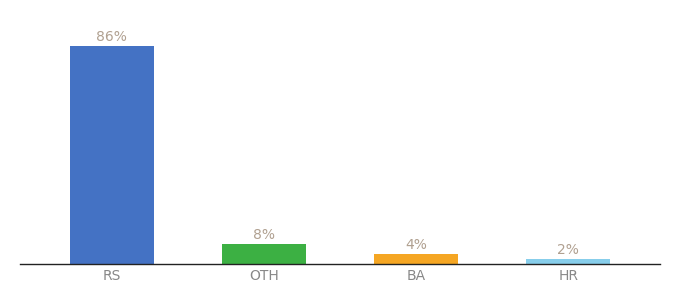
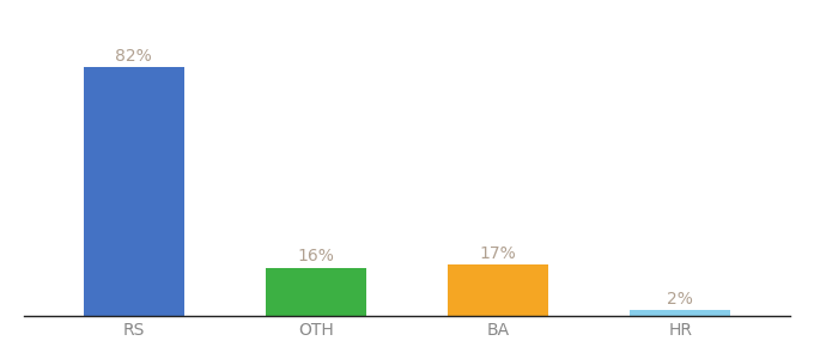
RS: 86% -> 82%
OTH: 8% -> 16%
BA: 4% -> 17%
